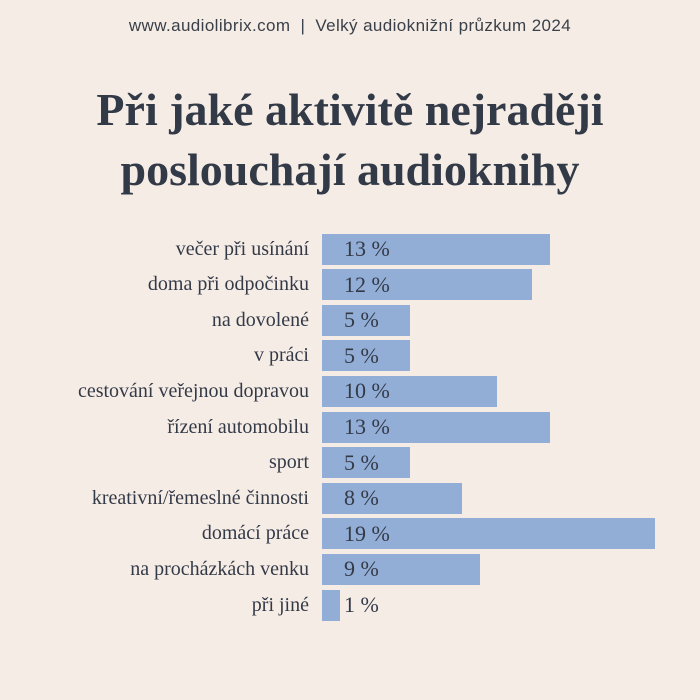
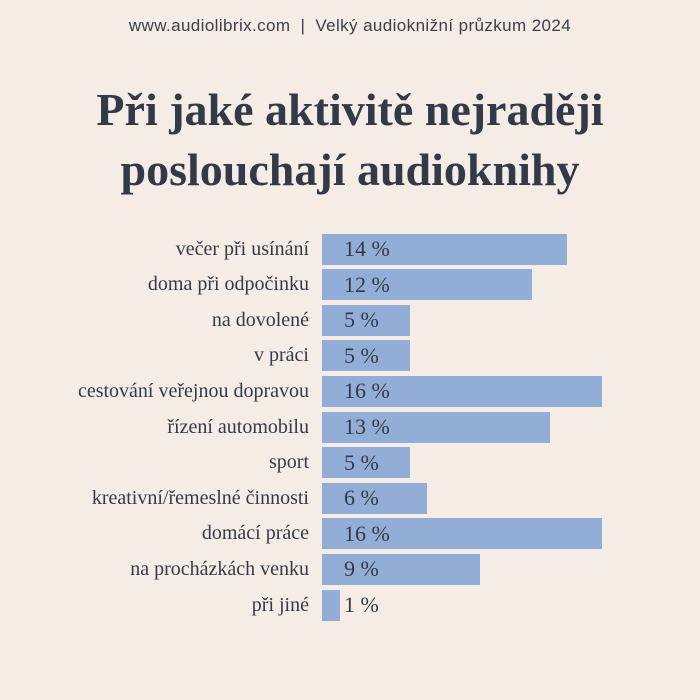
večer při usínání: 13 -> 14
cestování veřejnou dopravou: 10 -> 16
kreativní/řemeslné činnosti: 8 -> 6
domácí práce: 19 -> 16
